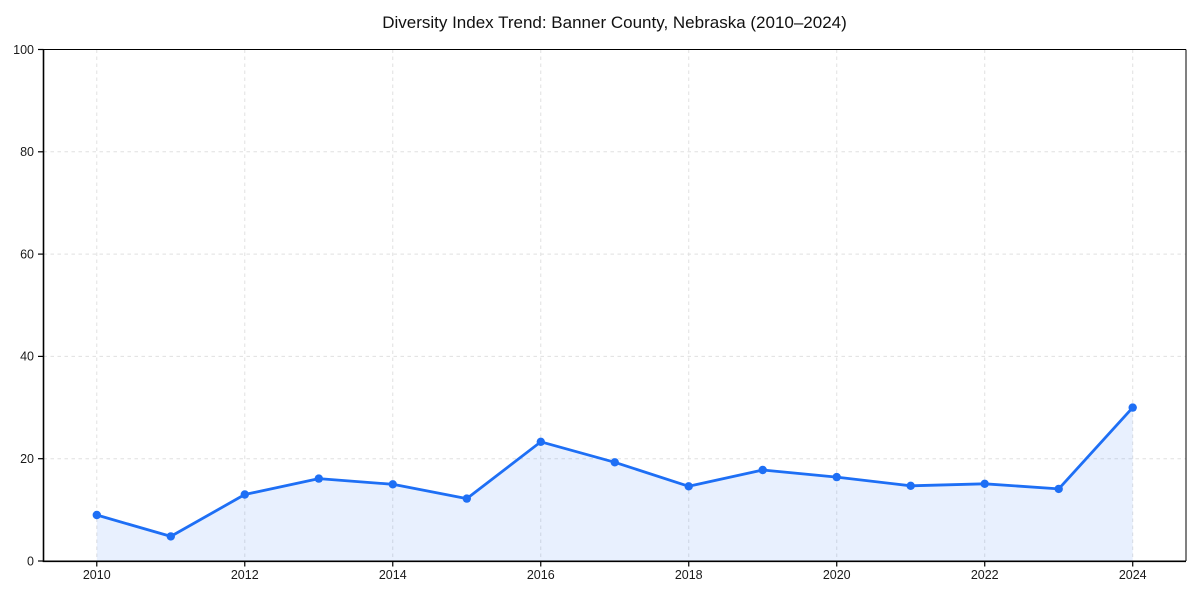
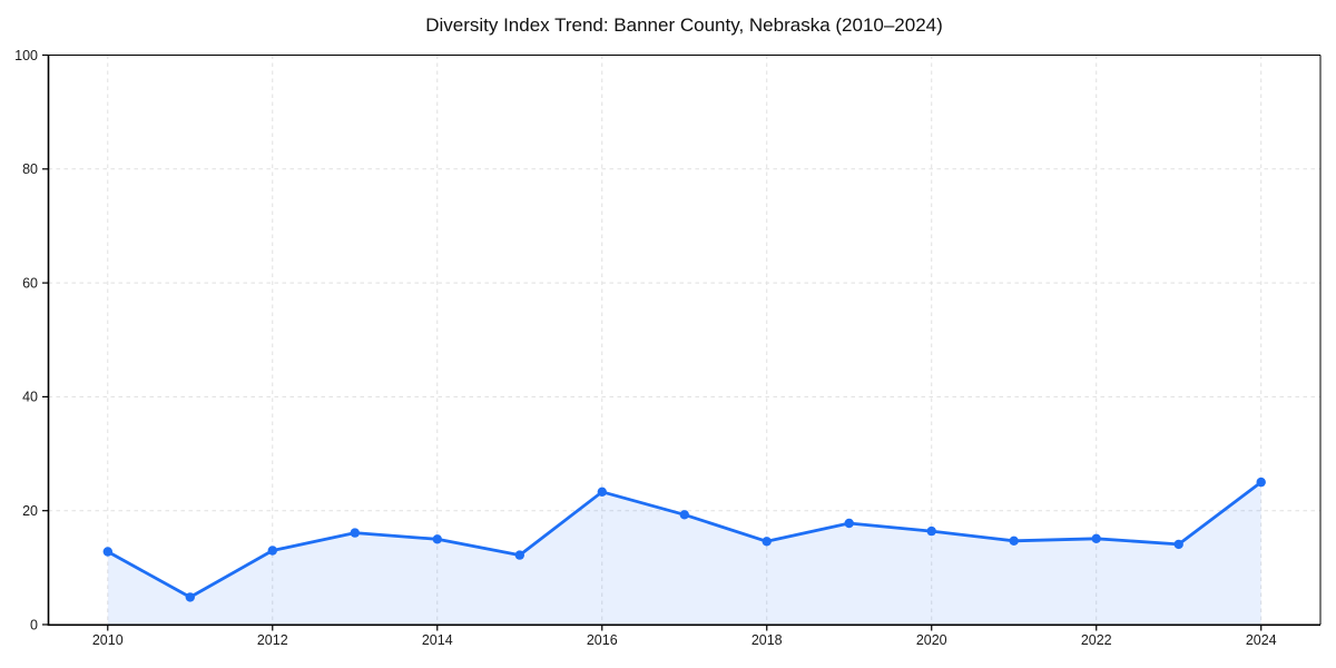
2010: 9 -> 13
2024: 30 -> 25
